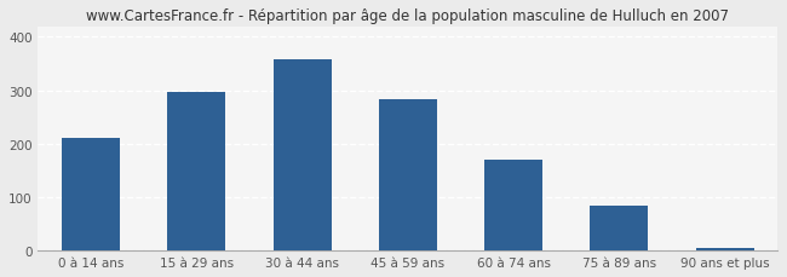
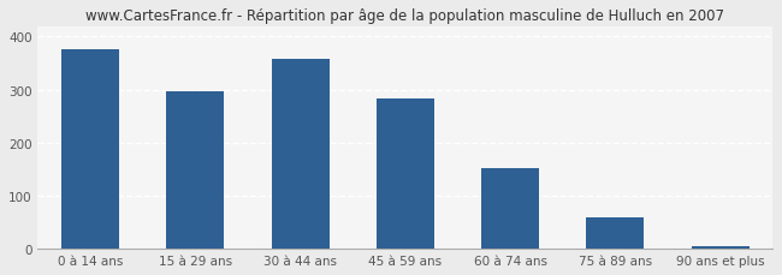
0 à 14 ans: 210 -> 375
60 à 74 ans: 170 -> 153
75 à 89 ans: 85 -> 59
